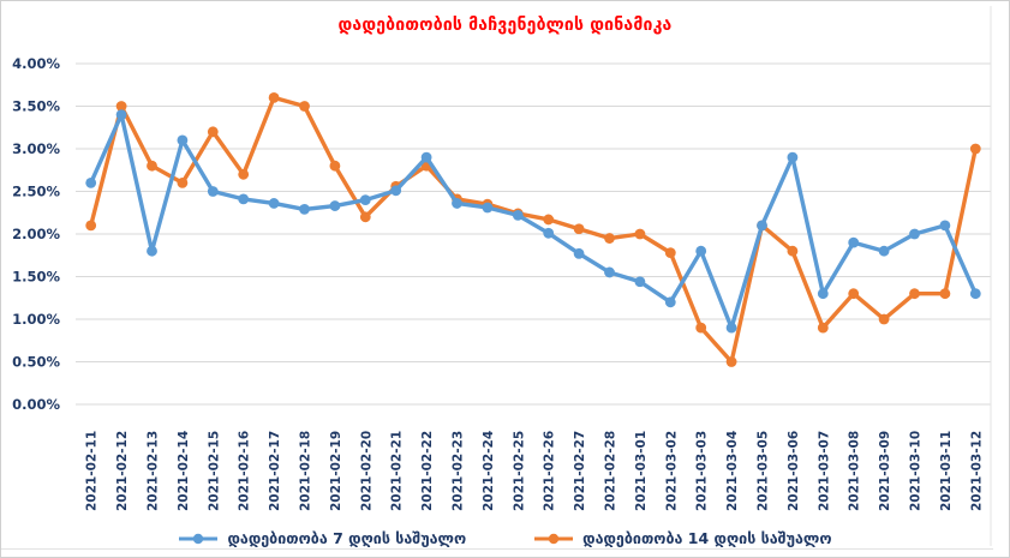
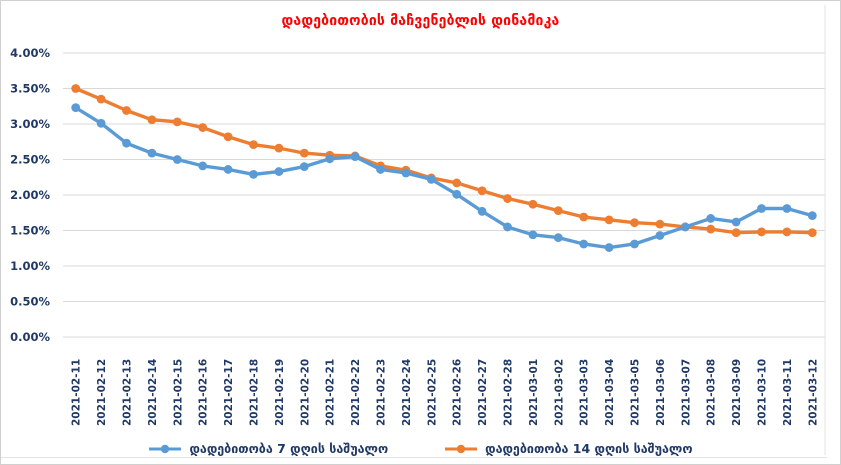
დადებითობა 7 დღის საშუალო/2021-02-11: 2.6% -> 3.2%
დადებითობა 14 დღის საშუალო/2021-02-11: 2.1% -> 3.5%
დადებითობა 7 დღის საშუალო/2021-02-12: 3.4% -> 3.0%
დადებითობა 14 დღის საშუალო/2021-02-12: 3.5% -> 3.4%
დადებითობა 7 დღის საშუალო/2021-02-13: 1.8% -> 2.7%
დადებითობა 14 დღის საშუალო/2021-02-13: 2.8% -> 3.2%
დადებითობა 7 დღის საშუალო/2021-02-14: 3.1% -> 2.6%
დადებითობა 14 დღის საშუალო/2021-02-14: 2.6% -> 3.1%
დადებითობა 14 დღის საშუალო/2021-02-15: 3.2% -> 3.0%
დადებითობა 14 დღის საშუალო/2021-02-16: 2.7% -> 3.0%
დადებითობა 14 დღის საშუალო/2021-02-17: 3.6% -> 2.8%
დადებითობა 14 დღის საშუალო/2021-02-18: 3.5% -> 2.7%
დადებითობა 14 დღის საშუალო/2021-02-19: 2.8% -> 2.7%
დადებითობა 14 დღის საშუალო/2021-02-20: 2.2% -> 2.6%
დადებითობა 7 დღის საშუალო/2021-02-22: 2.9% -> 2.5%
დადებითობა 14 დღის საშუალო/2021-02-22: 2.8% -> 2.5%
დადებითობა 14 დღის საშუალო/2021-03-01: 2.0% -> 1.9%
დადებითობა 7 დღის საშუალო/2021-03-02: 1.2% -> 1.4%
დადებითობა 7 დღის საშუალო/2021-03-03: 1.8% -> 1.3%
დადებითობა 14 დღის საშუალო/2021-03-03: 0.9% -> 1.7%
დადებითობა 7 დღის საშუალო/2021-03-04: 0.9% -> 1.3%
დადებითობა 14 დღის საშუალო/2021-03-04: 0.5% -> 1.6%
დადებითობა 7 დღის საშუალო/2021-03-05: 2.1% -> 1.3%
დადებითობა 14 დღის საშუალო/2021-03-05: 2.1% -> 1.6%
დადებითობა 7 დღის საშუალო/2021-03-06: 2.9% -> 1.4%
დადებითობა 14 დღის საშუალო/2021-03-06: 1.8% -> 1.6%
დადებითობა 7 დღის საშუალო/2021-03-07: 1.3% -> 1.6%
დადებითობა 14 დღის საშუალო/2021-03-07: 0.9% -> 1.6%
დადებითობა 7 დღის საშუალო/2021-03-08: 1.9% -> 1.7%
დადებითობა 14 დღის საშუალო/2021-03-08: 1.3% -> 1.5%
დადებითობა 7 დღის საშუალო/2021-03-09: 1.8% -> 1.6%
დადებითობა 14 დღის საშუალო/2021-03-09: 1.0% -> 1.5%
დადებითობა 7 დღის საშუალო/2021-03-10: 2.0% -> 1.8%
დადებითობა 14 დღის საშუალო/2021-03-10: 1.3% -> 1.5%
დადებითობა 7 დღის საშუალო/2021-03-11: 2.1% -> 1.8%
დადებითობა 14 დღის საშუალო/2021-03-11: 1.3% -> 1.5%
დადებითობა 7 დღის საშუალო/2021-03-12: 1.3% -> 1.7%
დადებითობა 14 დღის საშუალო/2021-03-12: 3.0% -> 1.5%
